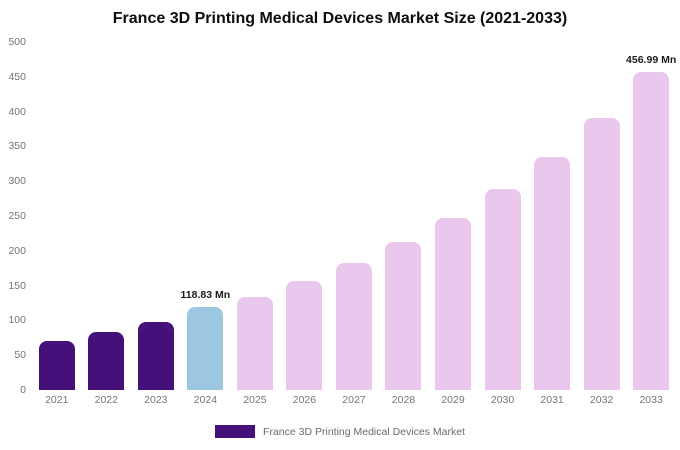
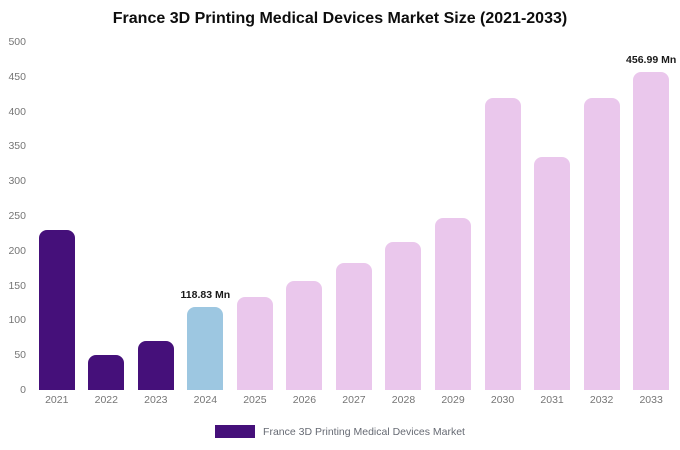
2021: 70 -> 230
2022: 80 -> 50
2023: 100 -> 70
2030: 290 -> 420
2032: 390 -> 420
